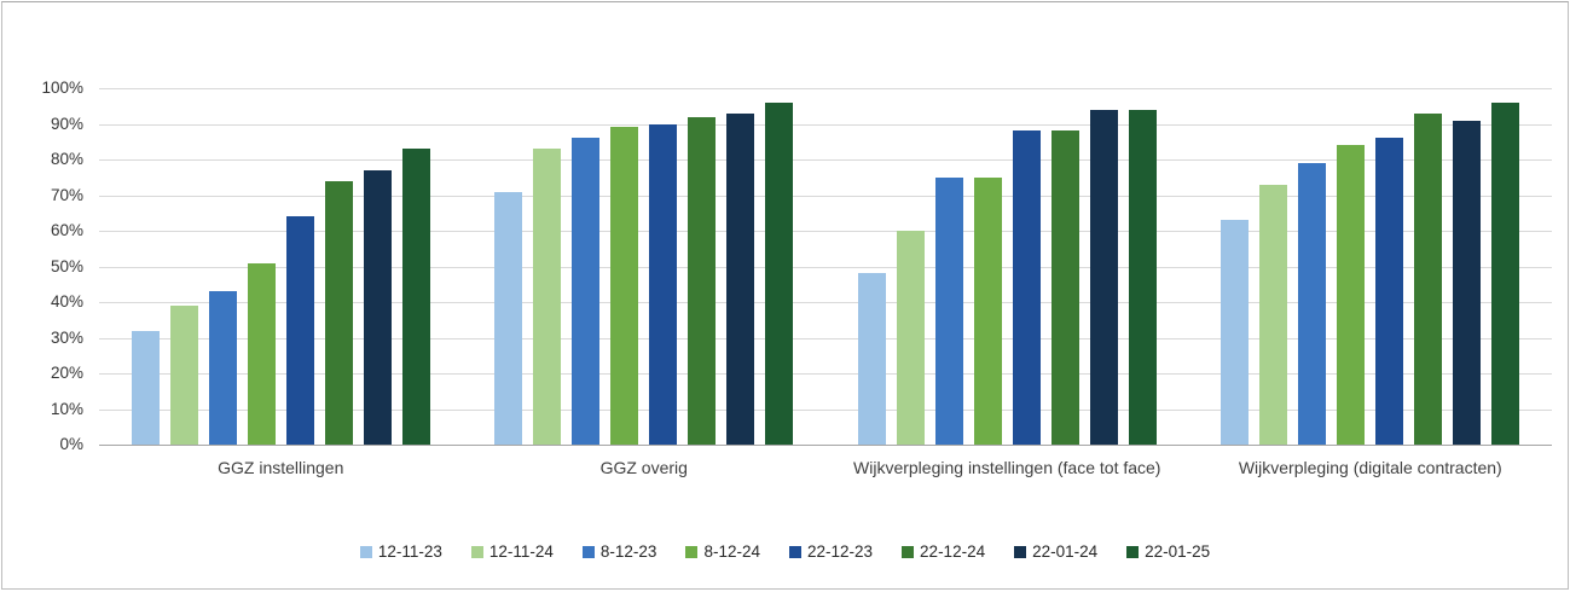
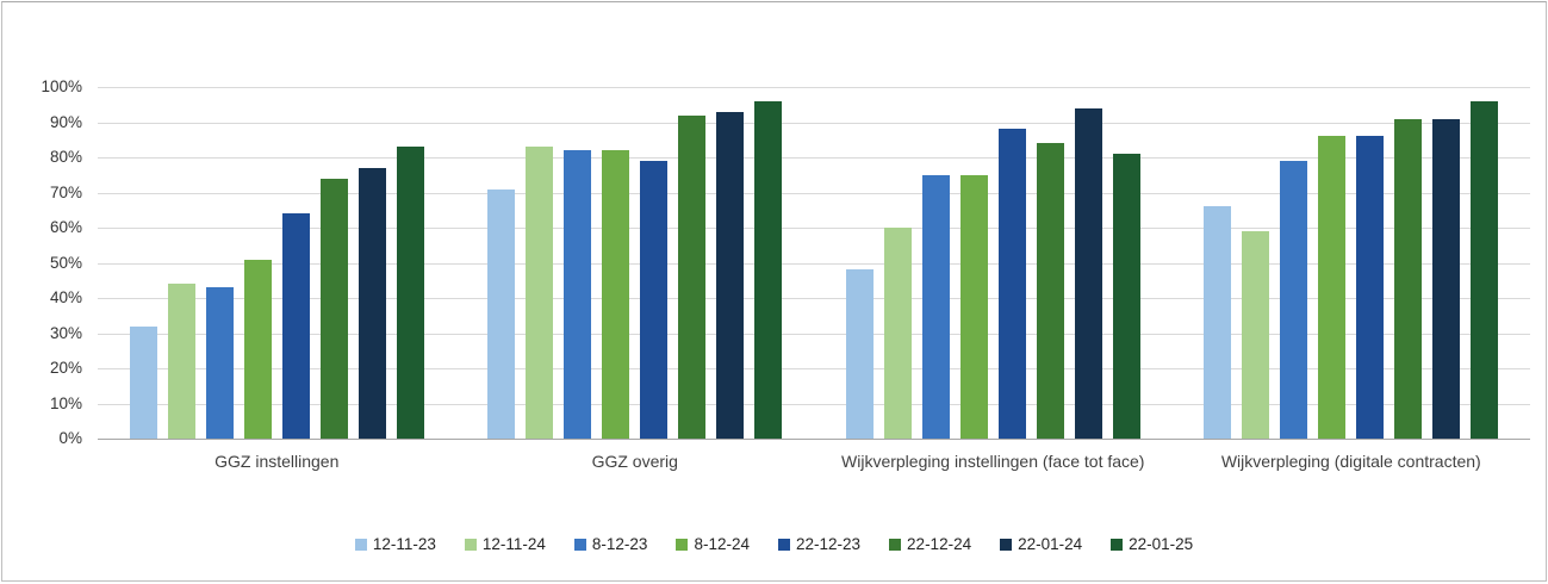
12-11-24/GGZ instellingen: 39% -> 44%
8-12-23/GGZ overig: 86% -> 82%
8-12-24/GGZ overig: 89% -> 82%
22-12-23/GGZ overig: 90% -> 79%
22-12-24/Wijkverpleging instellingen (face tot face): 88% -> 84%
22-01-25/Wijkverpleging instellingen (face tot face): 94% -> 81%
12-11-23/Wijkverpleging (digitale contracten): 63% -> 66%
12-11-24/Wijkverpleging (digitale contracten): 73% -> 59%
8-12-24/Wijkverpleging (digitale contracten): 84% -> 86%
22-12-24/Wijkverpleging (digitale contracten): 93% -> 91%
